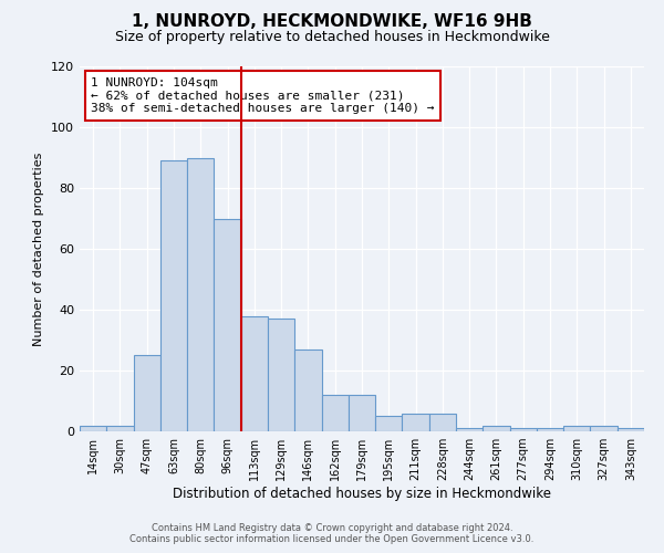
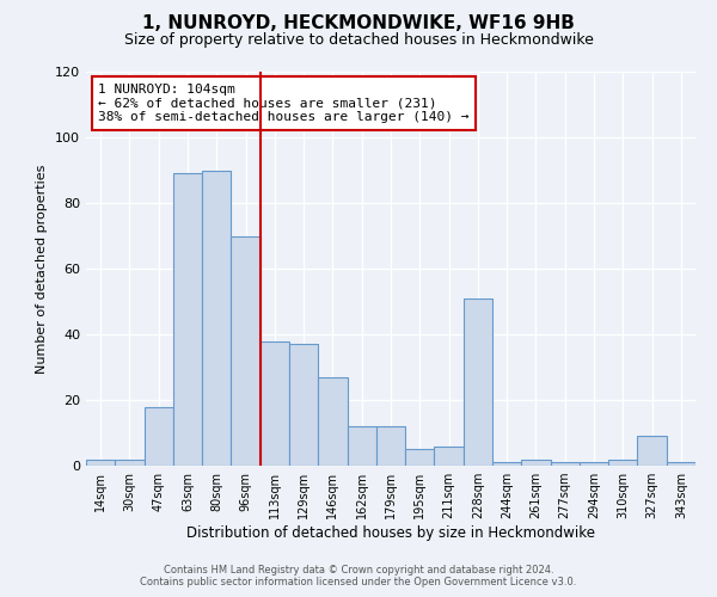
47sqm: 25 -> 18
228sqm: 6 -> 51
327sqm: 2 -> 9
